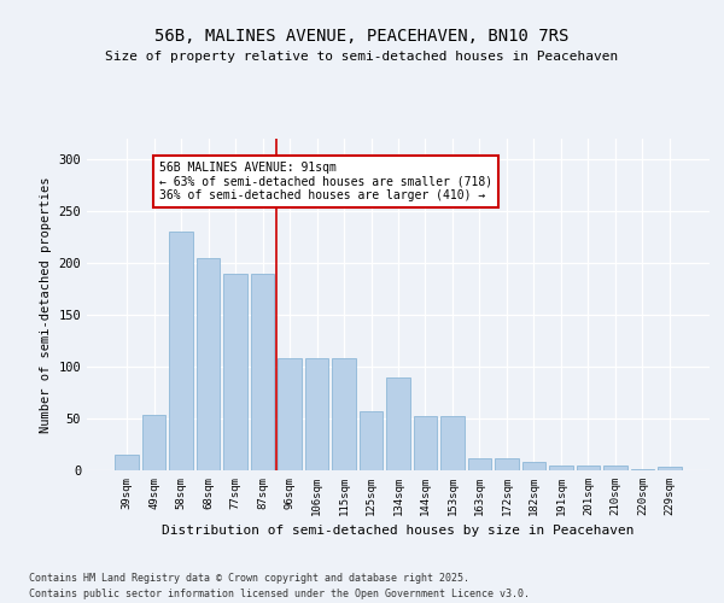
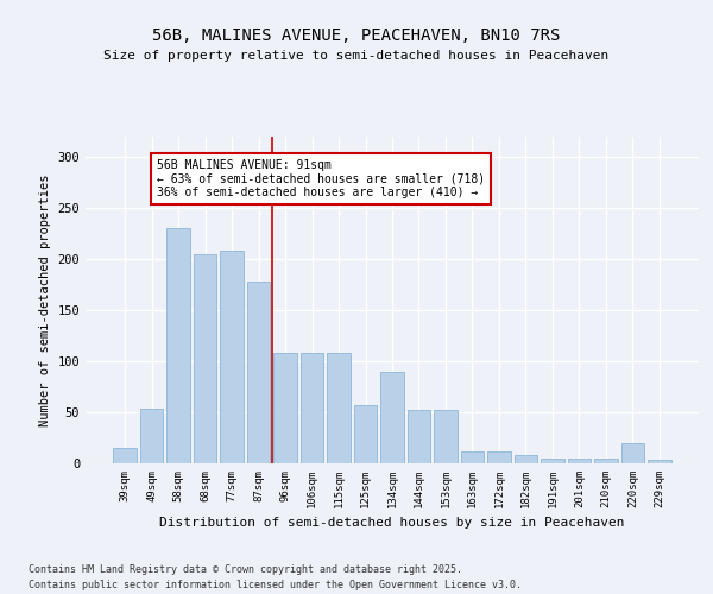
77sqm: 190 -> 208
87sqm: 190 -> 178
220sqm: 1 -> 20
